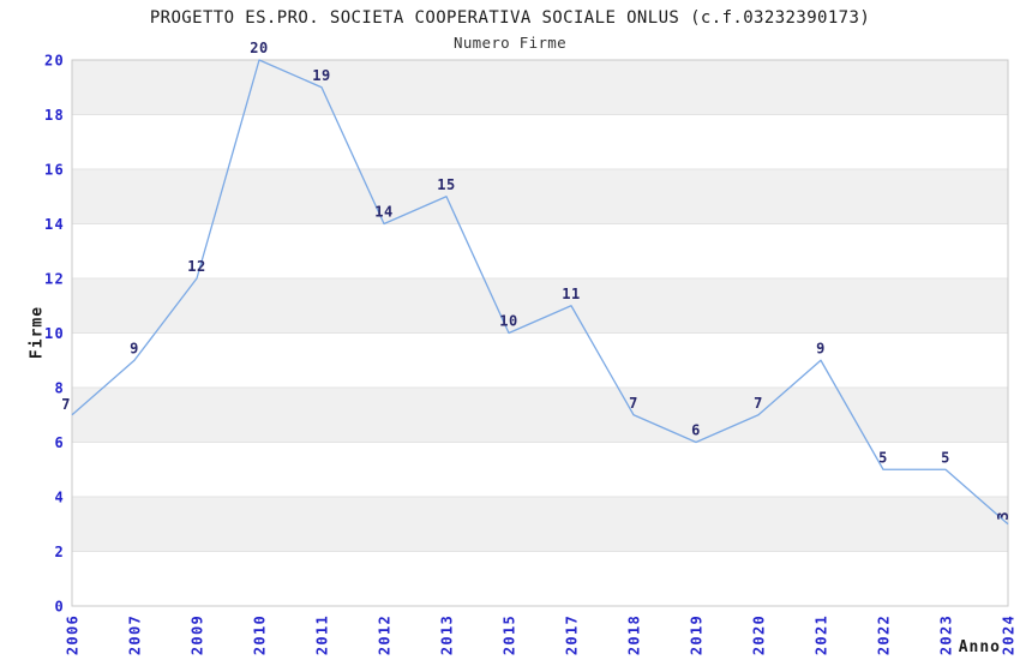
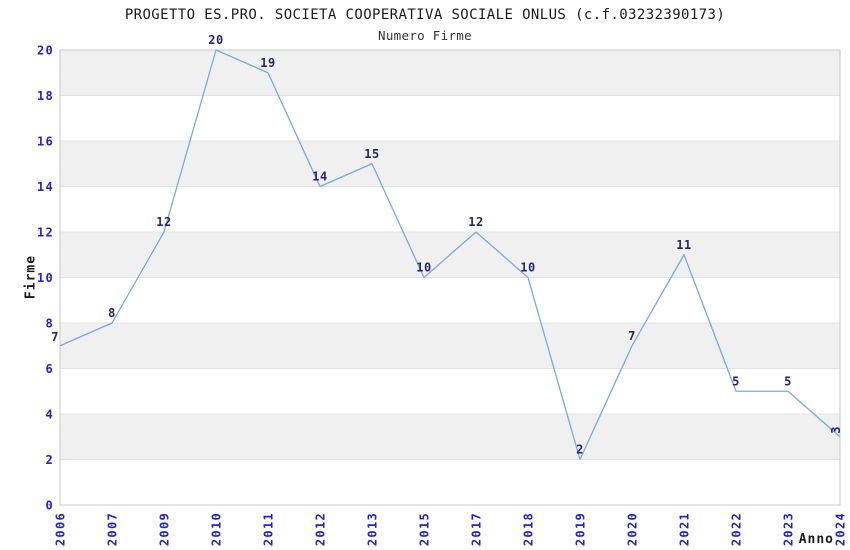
2007: 9 -> 8
2017: 11 -> 12
2018: 7 -> 10
2019: 6 -> 2
2021: 9 -> 11
